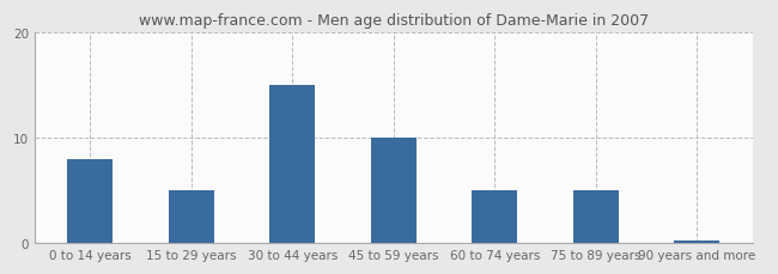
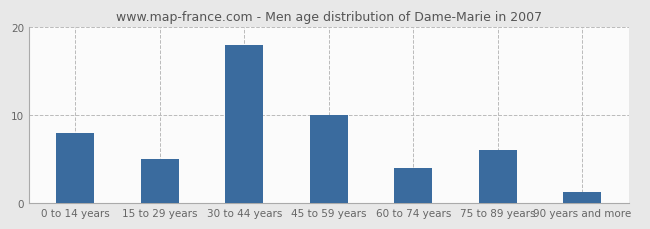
30 to 44 years: 15.0 -> 18.0
60 to 74 years: 5.0 -> 4.0
75 to 89 years: 5.0 -> 6.0
90 years and more: 0.2 -> 1.2
